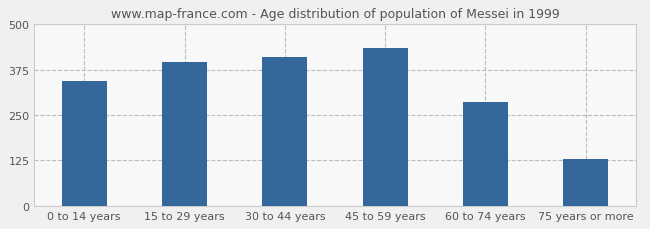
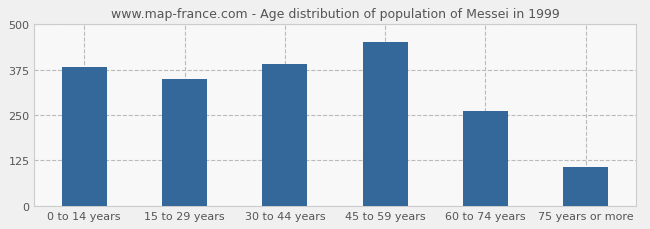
0 to 14 years: 345 -> 381
15 to 29 years: 395 -> 350
30 to 44 years: 410 -> 390
45 to 59 years: 435 -> 452
60 to 74 years: 285 -> 262
75 years or more: 130 -> 108
